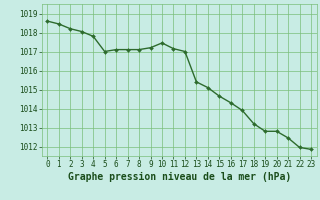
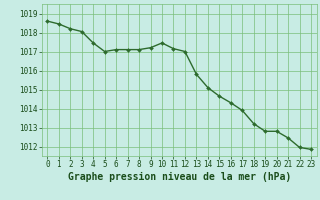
4: 1017.8 -> 1017.5
13: 1015.4 -> 1015.8
